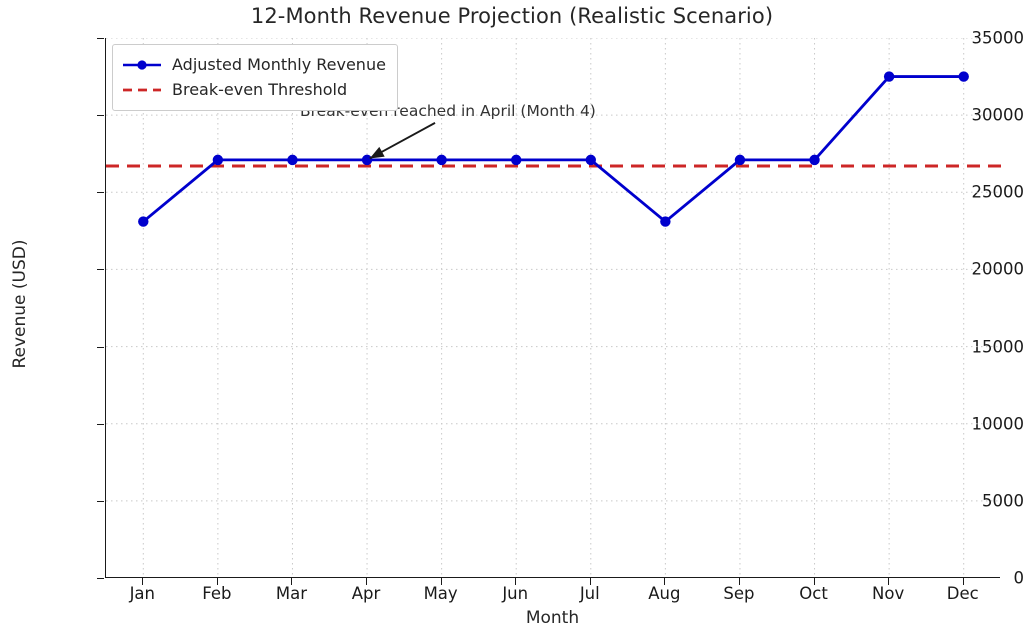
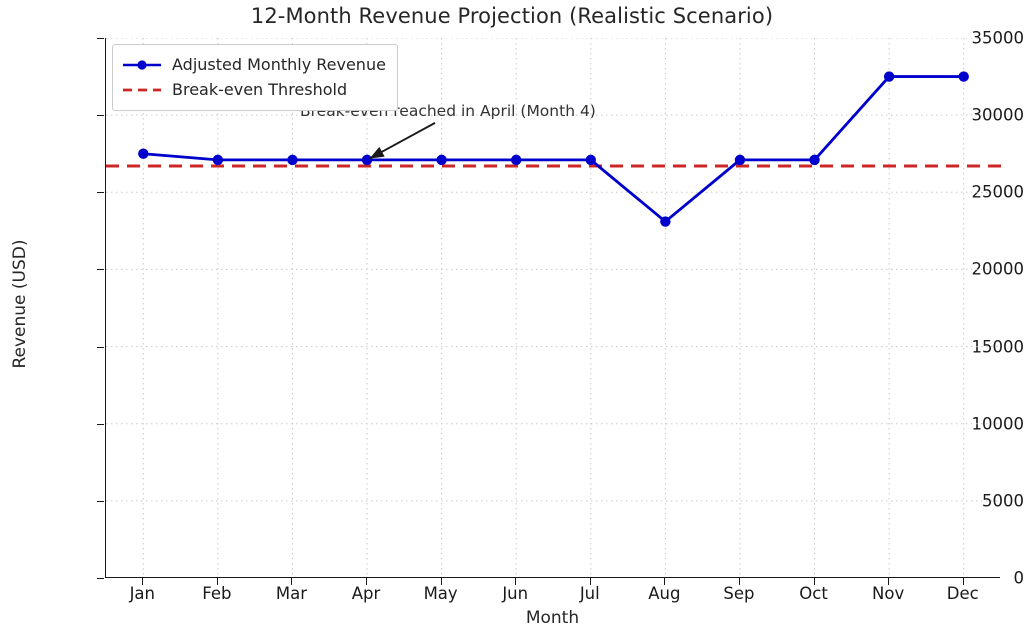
Jan: 23100 -> 27500
